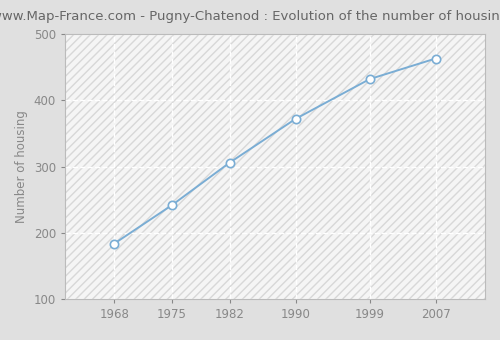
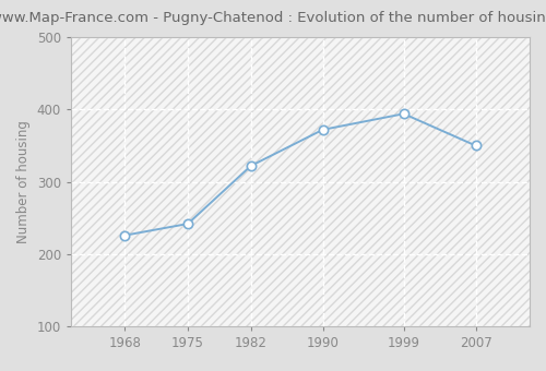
1968: 184 -> 226
1982: 306 -> 322
1999: 432 -> 394
2007: 463 -> 350
